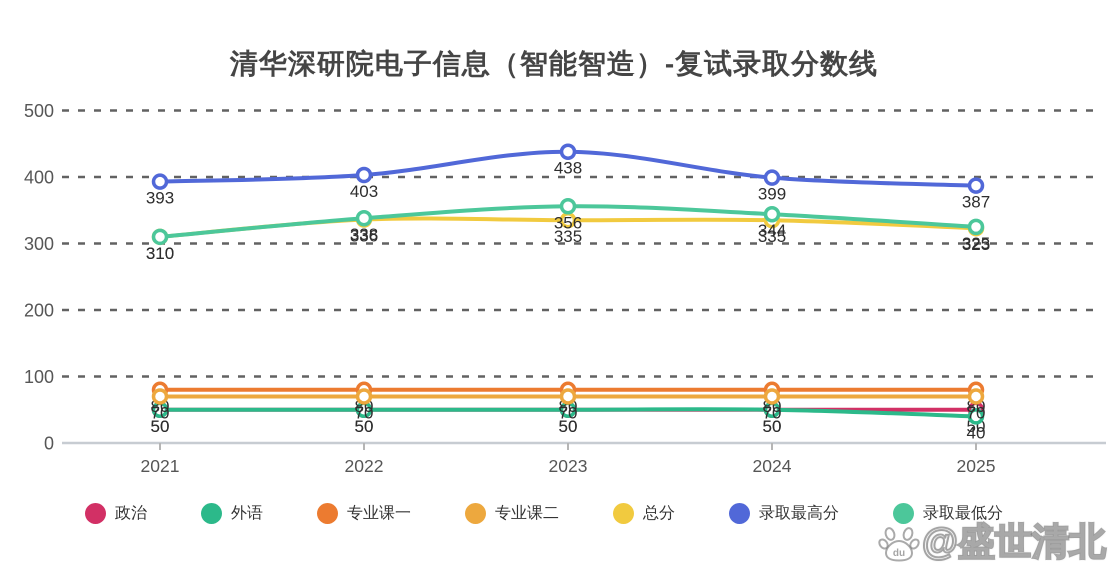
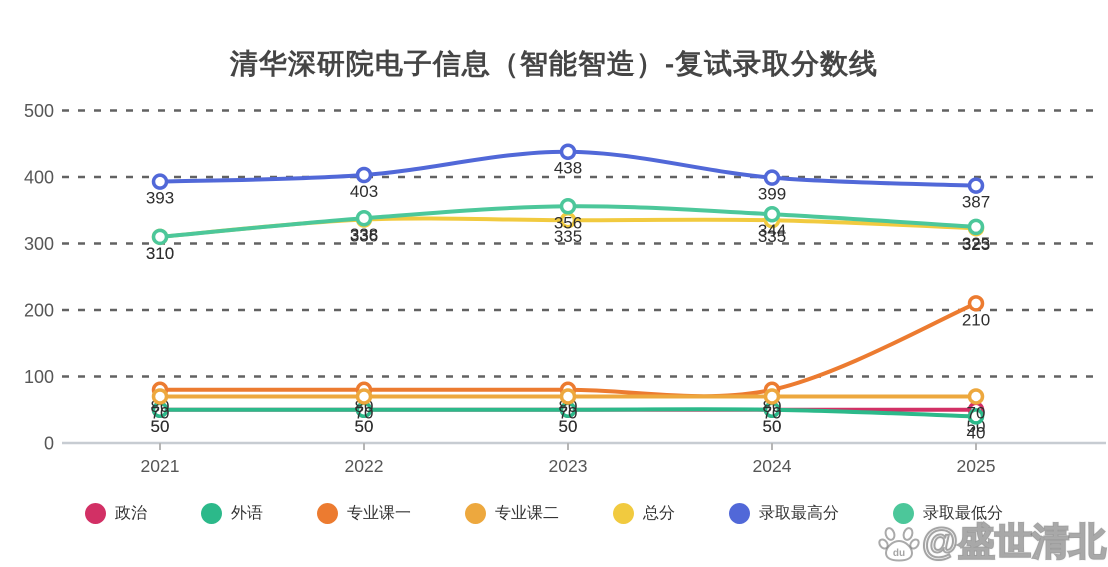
专业课一/2025: 80 -> 210
